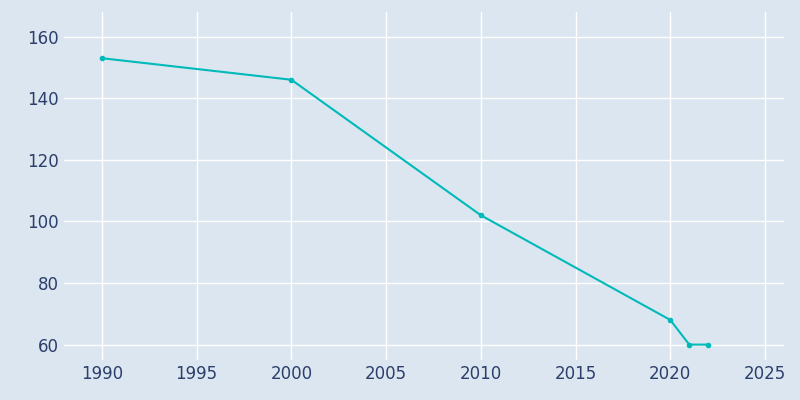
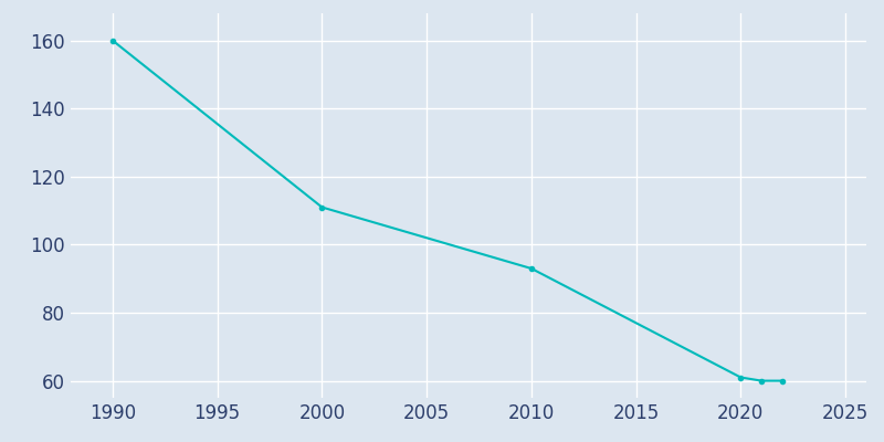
1990: 153 -> 160
2000: 146 -> 111
2010: 102 -> 93
2020: 68 -> 61
